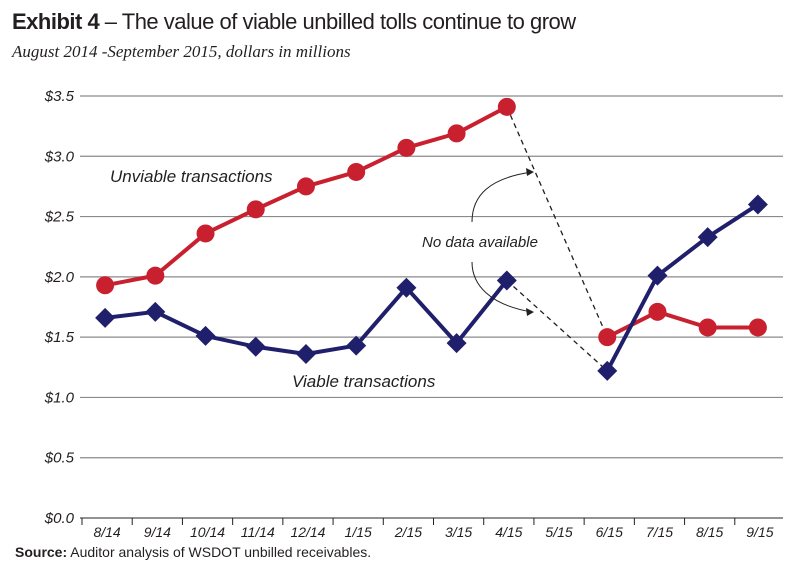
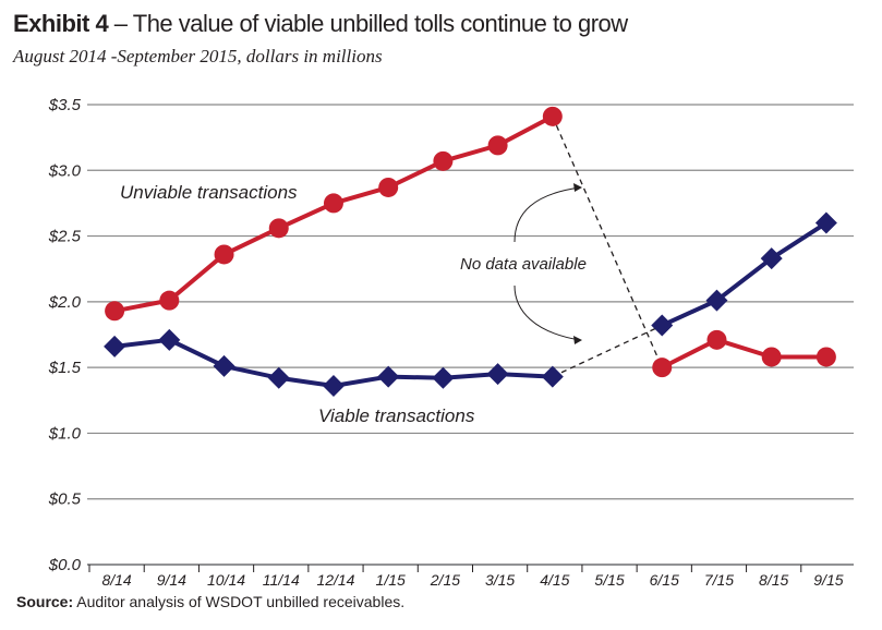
Viable transactions/2/15: $1.91 -> $1.42
Viable transactions/4/15: $1.97 -> $1.43
Viable transactions/6/15: $1.22 -> $1.82
